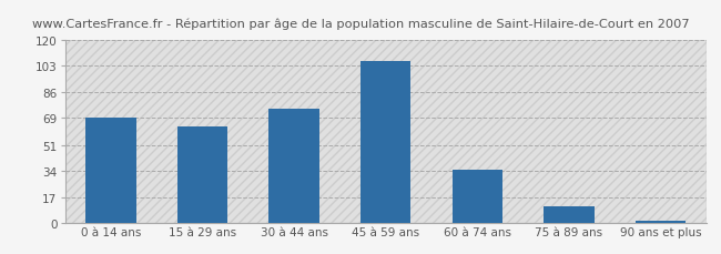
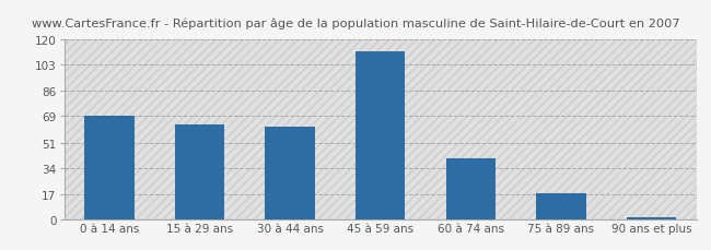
30 à 44 ans: 75 -> 62
45 à 59 ans: 106 -> 112
60 à 74 ans: 35 -> 41
75 à 89 ans: 11 -> 18
